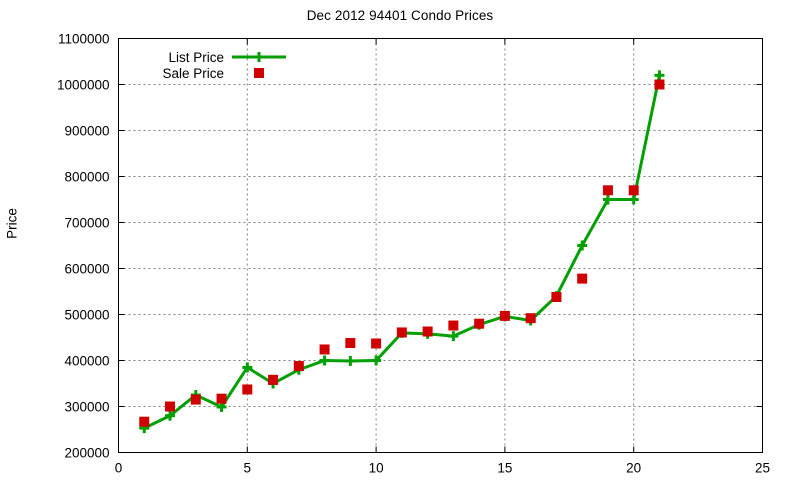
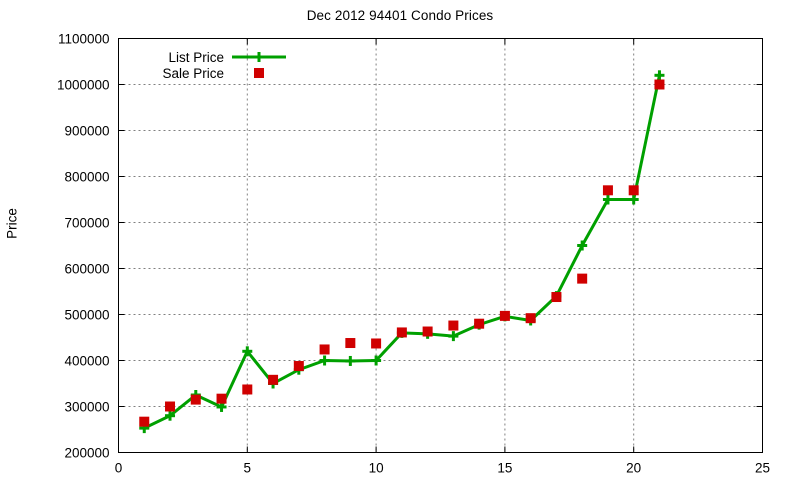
List Price/5: 380000 -> 420000
